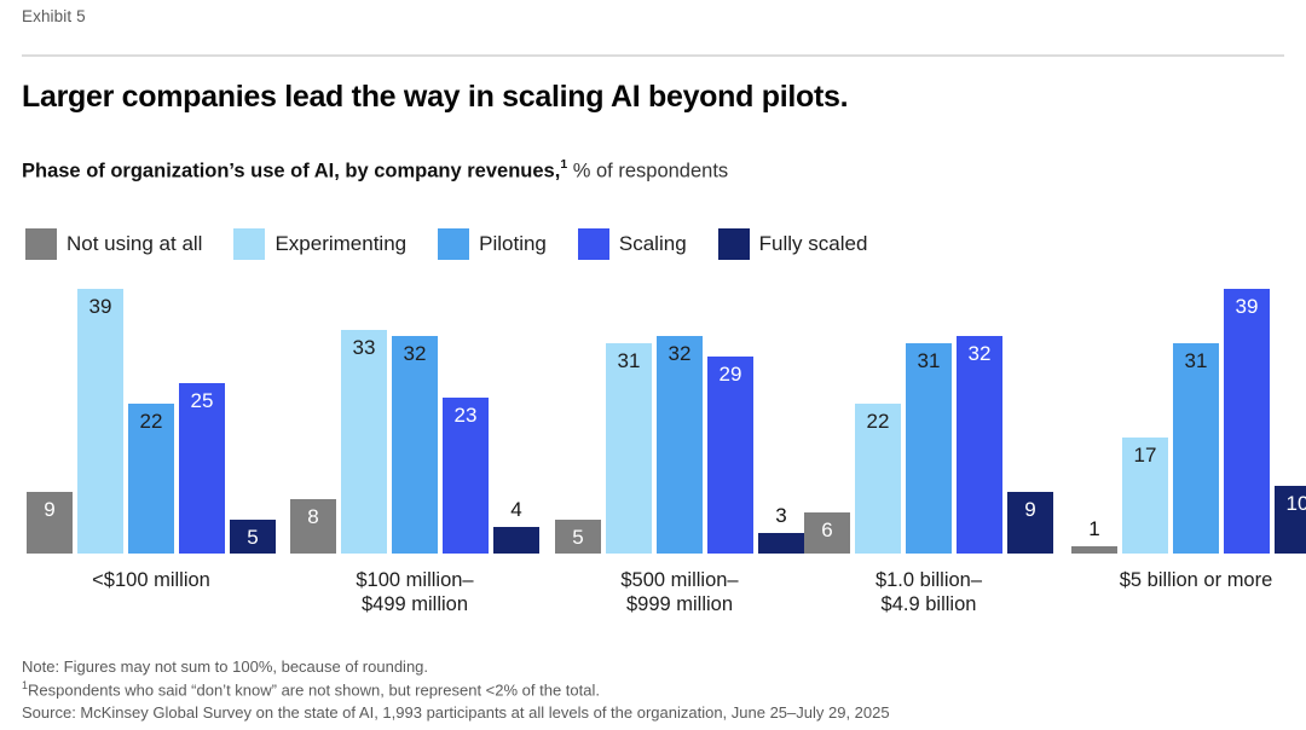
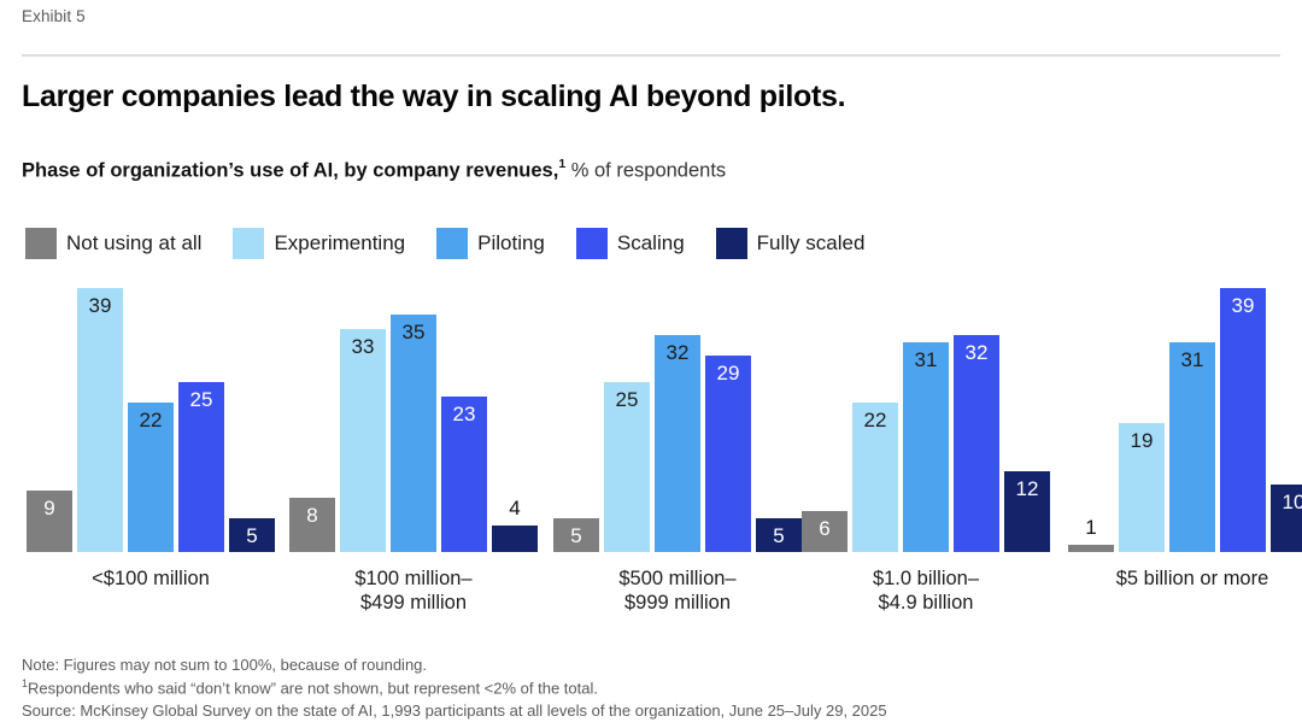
Piloting/$100 million–$499 million: 32 -> 35
Experimenting/$500 million–$999 million: 31 -> 25
Fully scaled/$500 million–$999 million: 3 -> 5
Fully scaled/$1.0 billion–$4.9 billion: 9 -> 12
Experimenting/$5 billion or more: 17 -> 19
